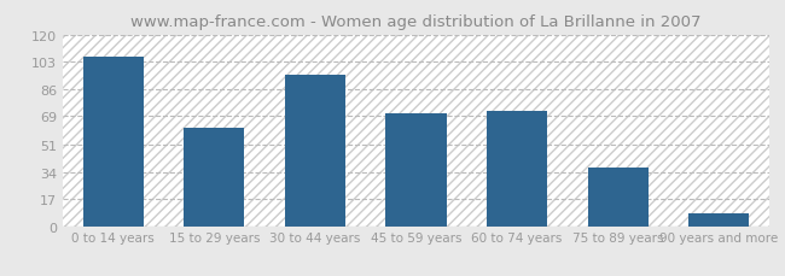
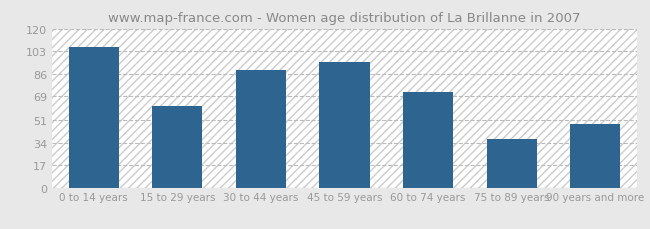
30 to 44 years: 95 -> 89
45 to 59 years: 71 -> 95
90 years and more: 8 -> 48
